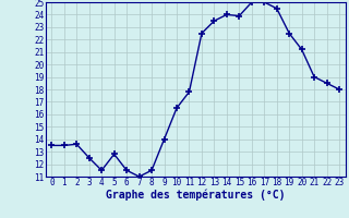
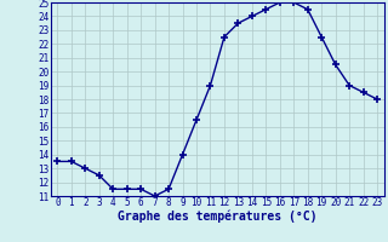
2: 13.6 -> 13.0
5: 12.8 -> 11.5
11: 17.8 -> 19.0
15: 23.9 -> 24.5
20: 21.2 -> 20.5
